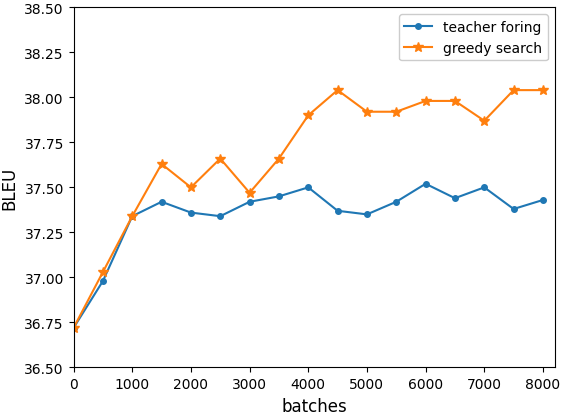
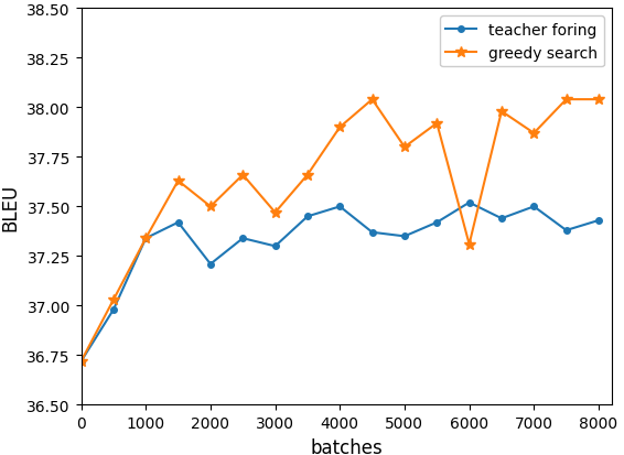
teacher foring/2000: 37.36 -> 37.21
teacher foring/3000: 37.42 -> 37.30
greedy search/5000: 37.92 -> 37.80
greedy search/6000: 37.98 -> 37.31
